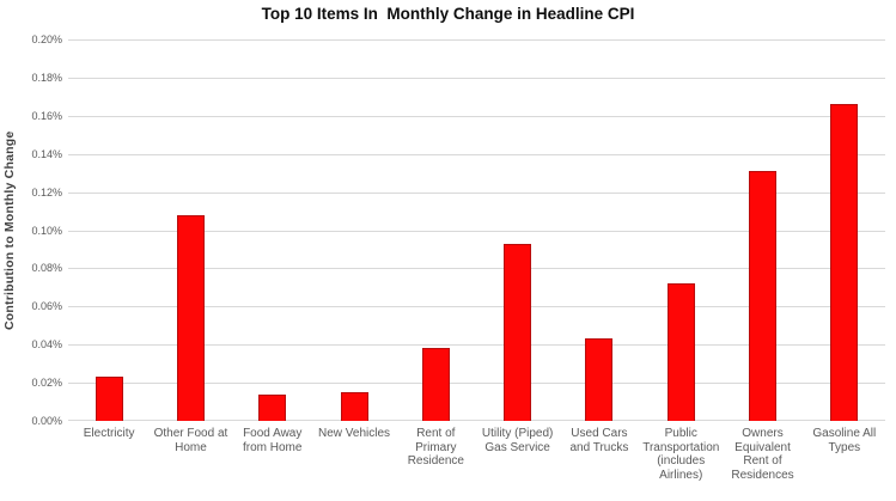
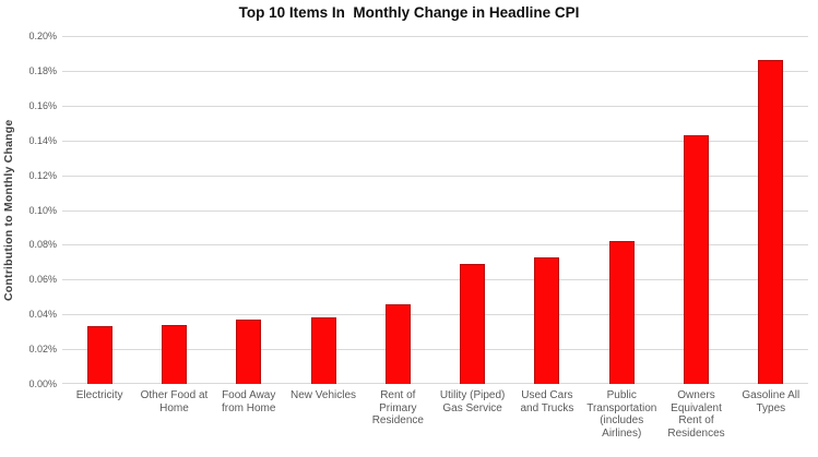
Electricity: 0.023% -> 0.033%
Other Food at Home: 0.108% -> 0.034%
Food Away from Home: 0.014% -> 0.037%
New Vehicles: 0.015% -> 0.038%
Rent of Primary Residence: 0.038% -> 0.046%
Utility (Piped) Gas Service: 0.093% -> 0.069%
Used Cars and Trucks: 0.043% -> 0.073%
Public Transportation (includes Airlines): 0.072% -> 0.082%
Owners Equivalent Rent of Residences: 0.131% -> 0.143%
Gasoline All Types: 0.166% -> 0.186%
